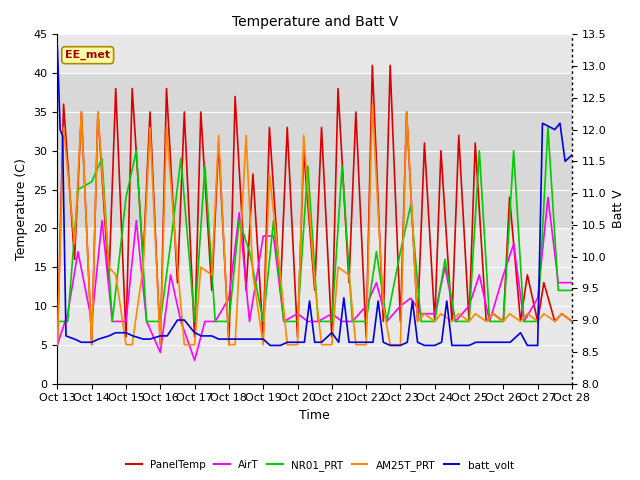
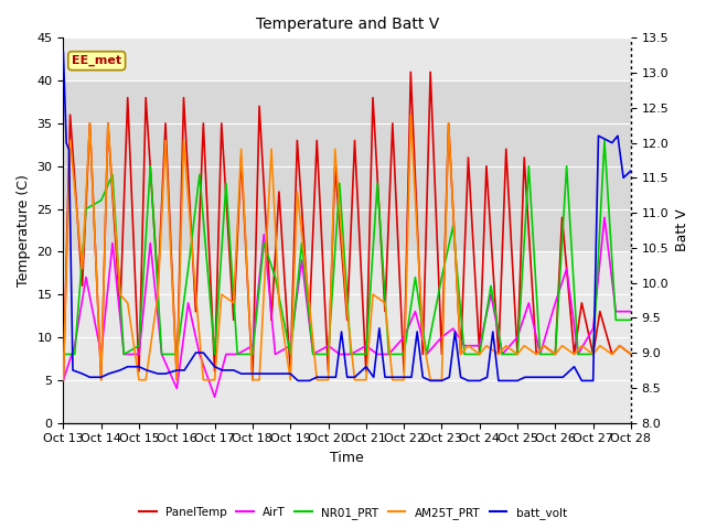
NR01_PRT/Oct 15: 24 -> 9
AirT/Oct 18: 11 -> 9
AirT/Oct 19: 19 -> 9
